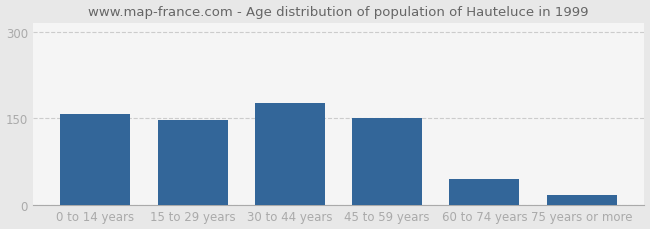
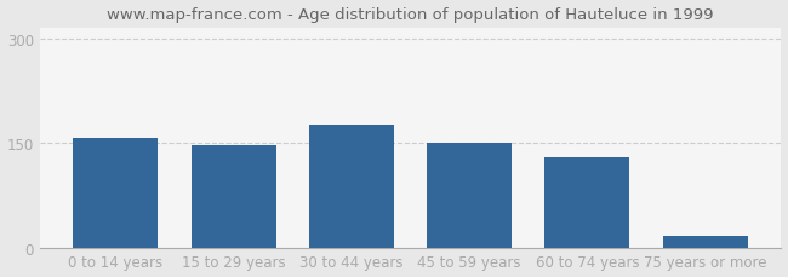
60 to 74 years: 44 -> 130
